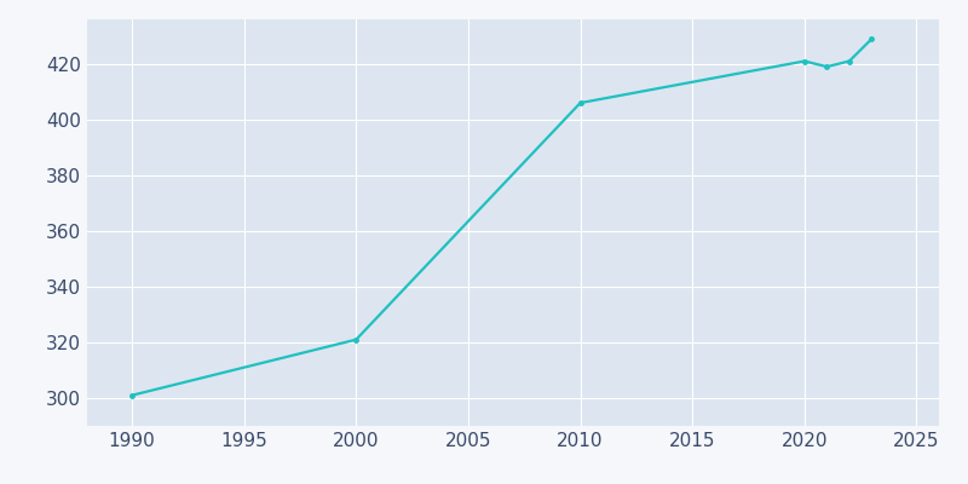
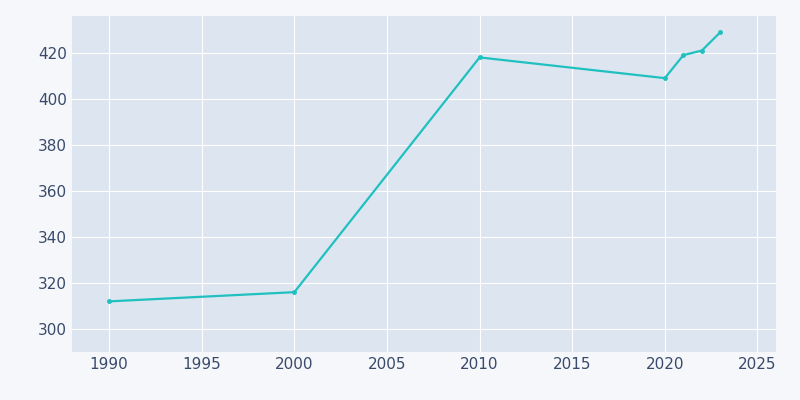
1990: 301 -> 312
2000: 321 -> 316
2010: 406 -> 418
2020: 421 -> 409
